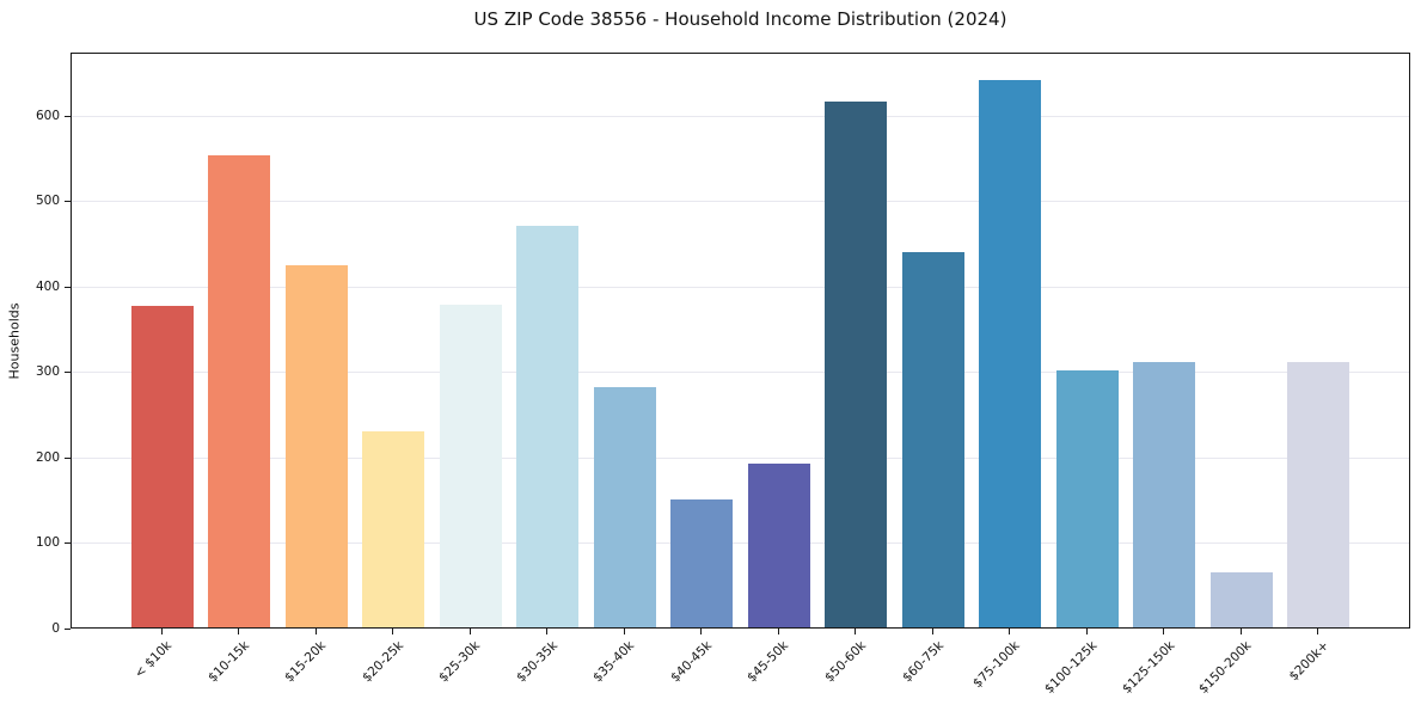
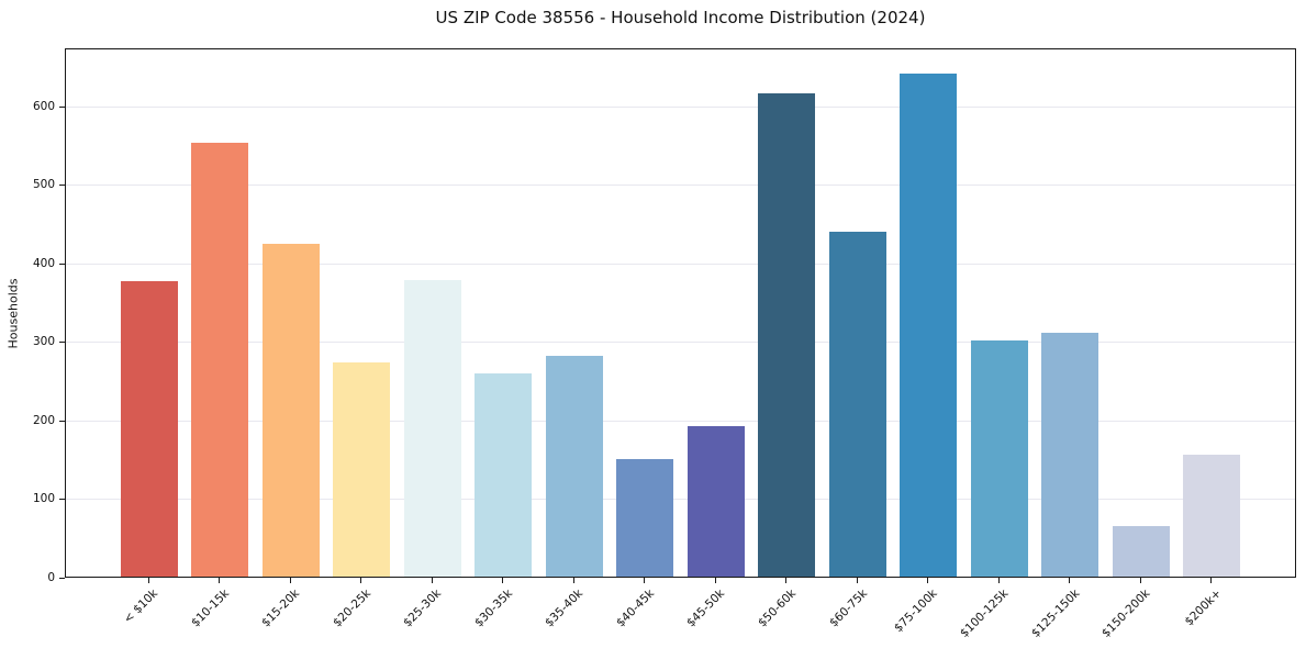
$20-25k: 230 -> 270
$30-35k: 470 -> 260
$200k+: 310 -> 160
